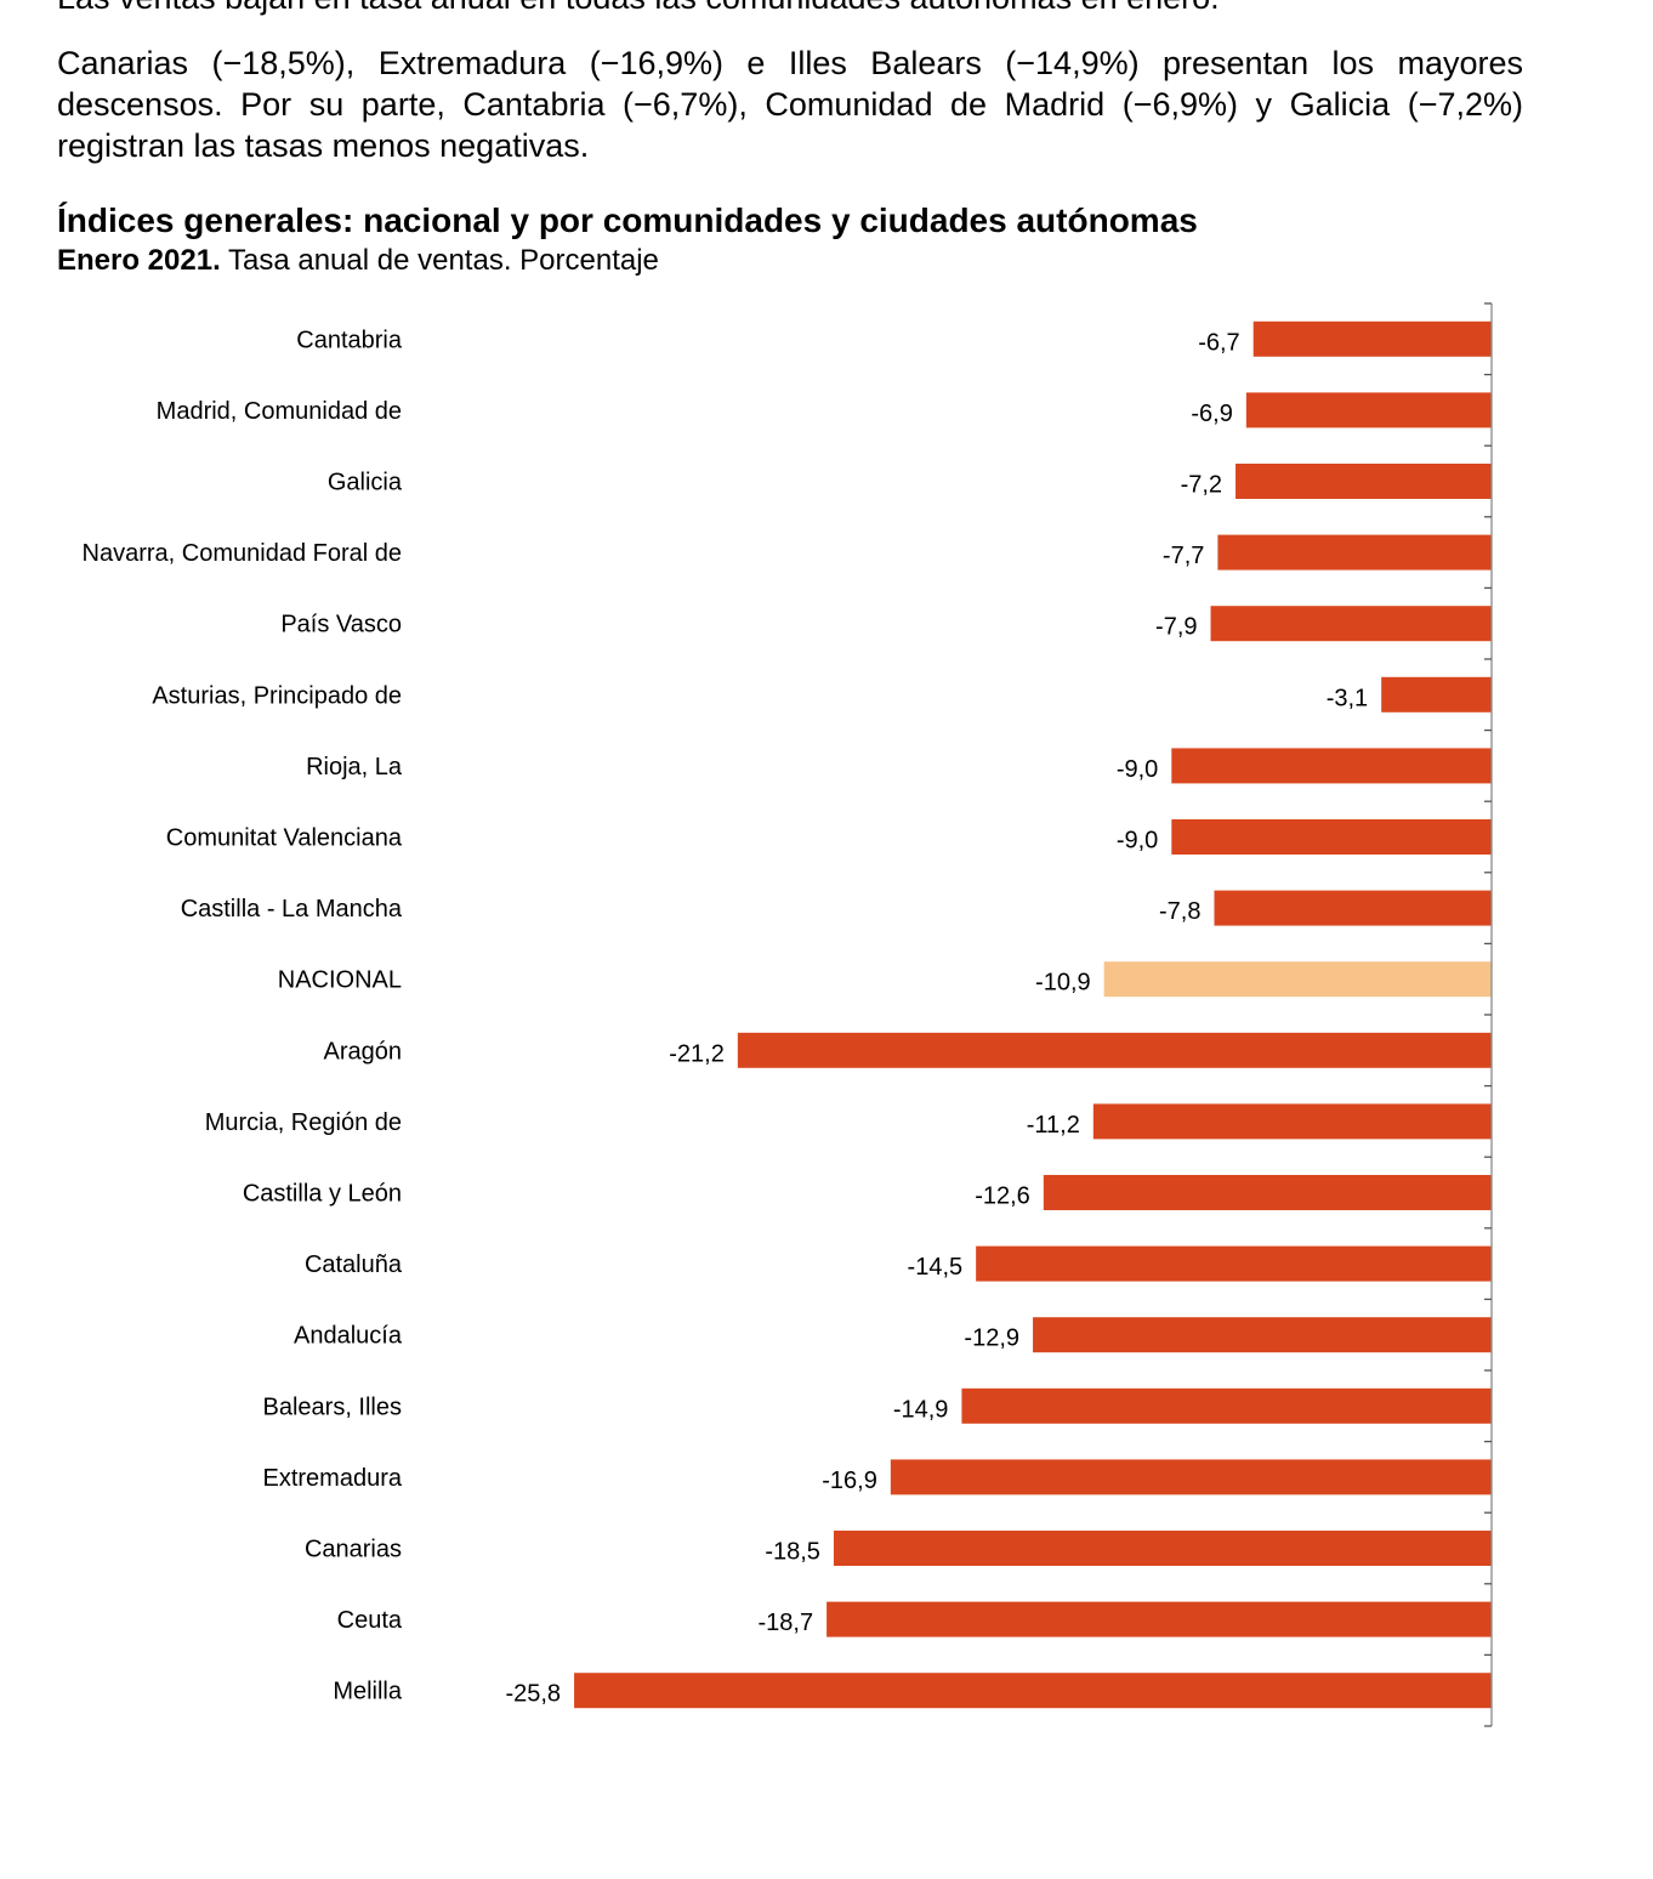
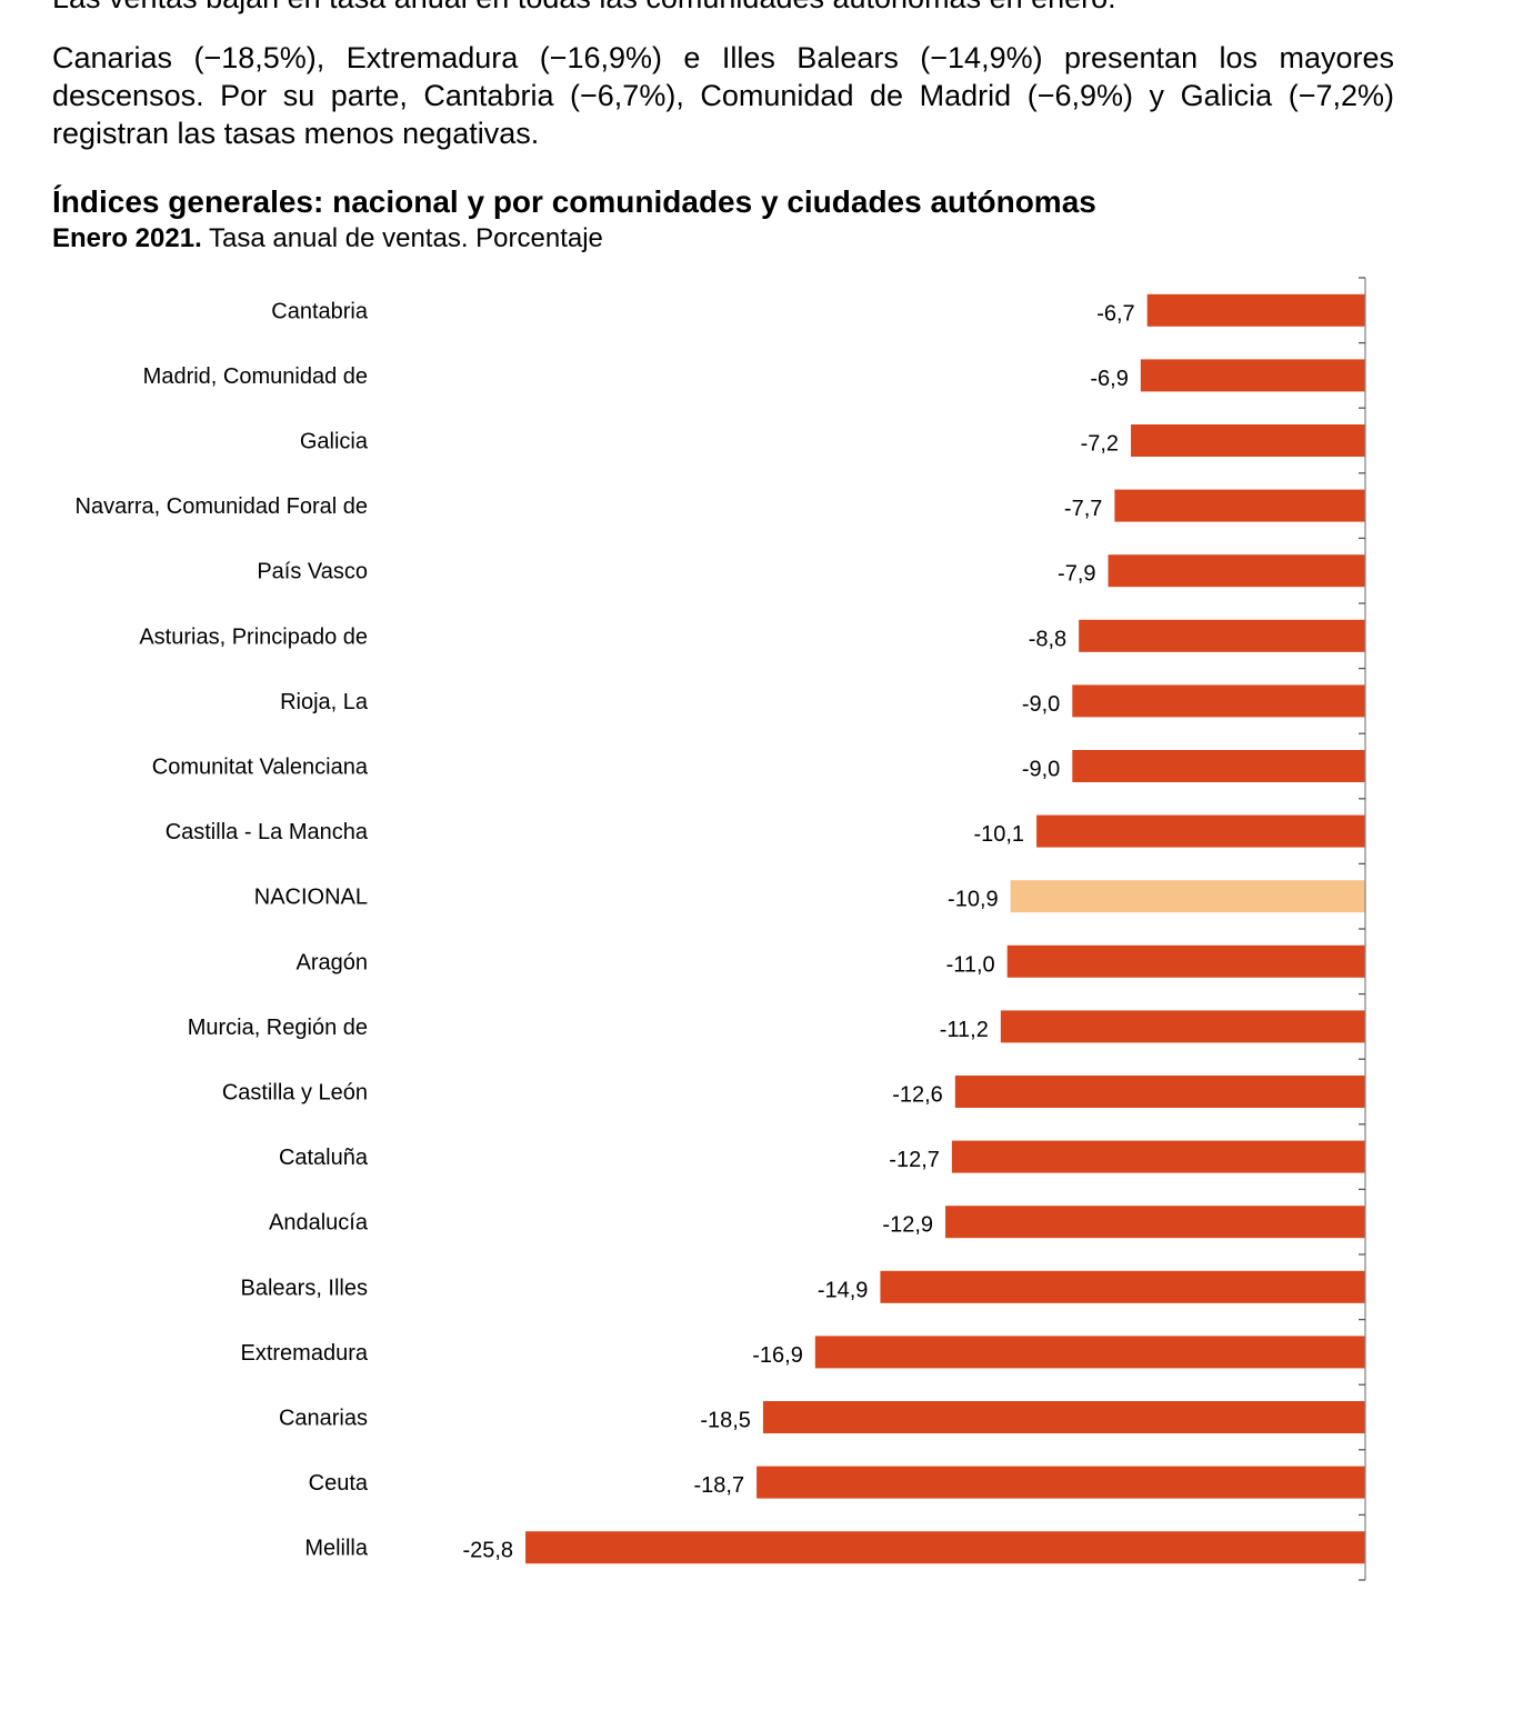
Asturias, Principado de: -3,1 -> -8,8
Castilla - La Mancha: -7,8 -> -10,1
Aragón: -21,2 -> -11,0
Cataluña: -14,5 -> -12,7
